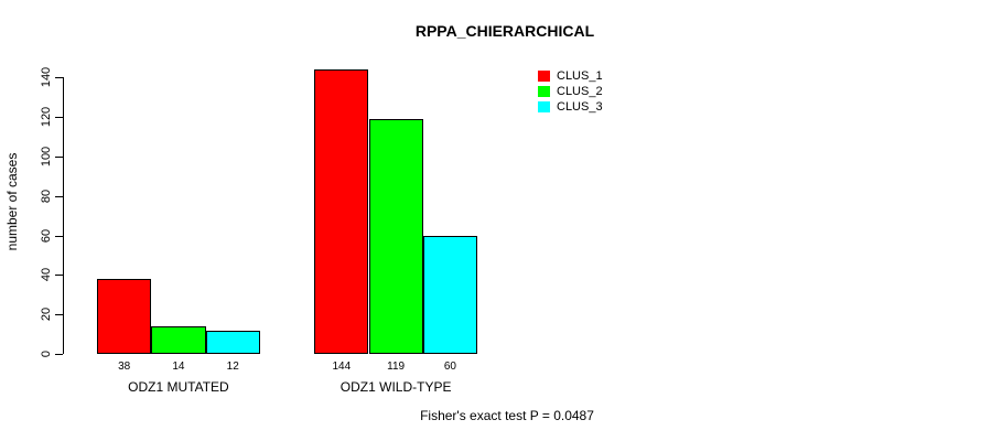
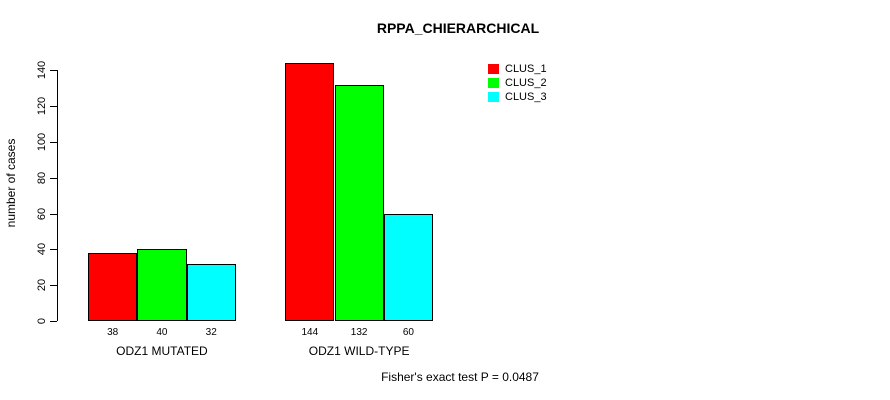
CLUS_2/ODZ1 MUTATED: 14 -> 40
CLUS_3/ODZ1 MUTATED: 12 -> 32
CLUS_2/ODZ1 WILD-TYPE: 119 -> 132
